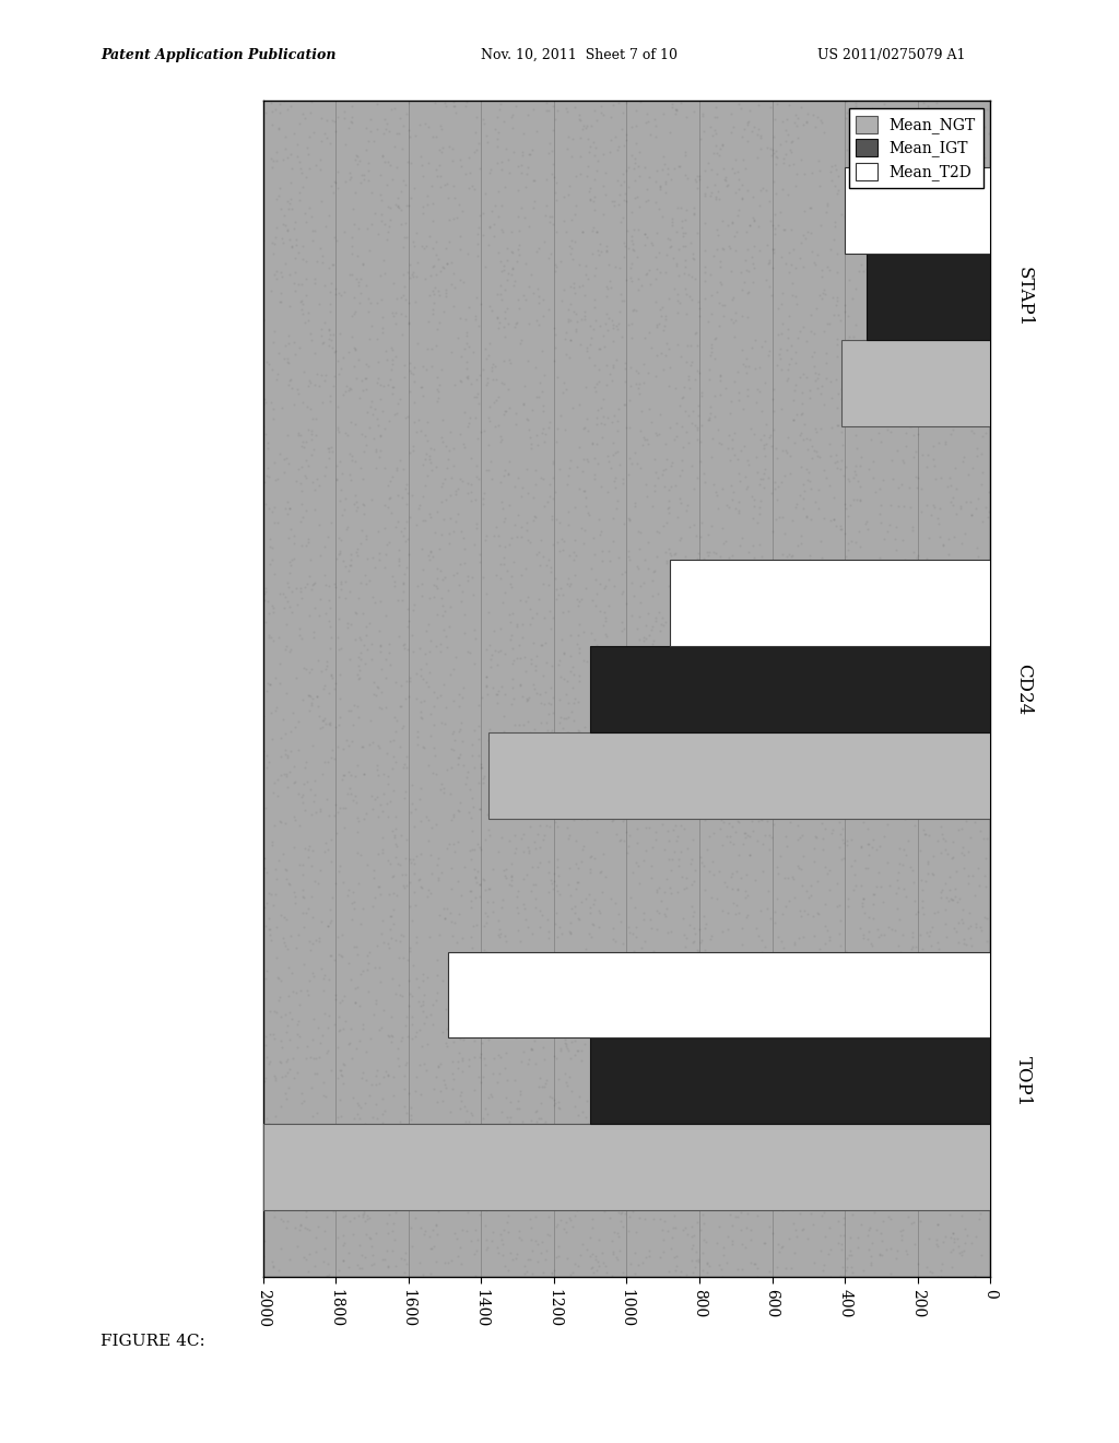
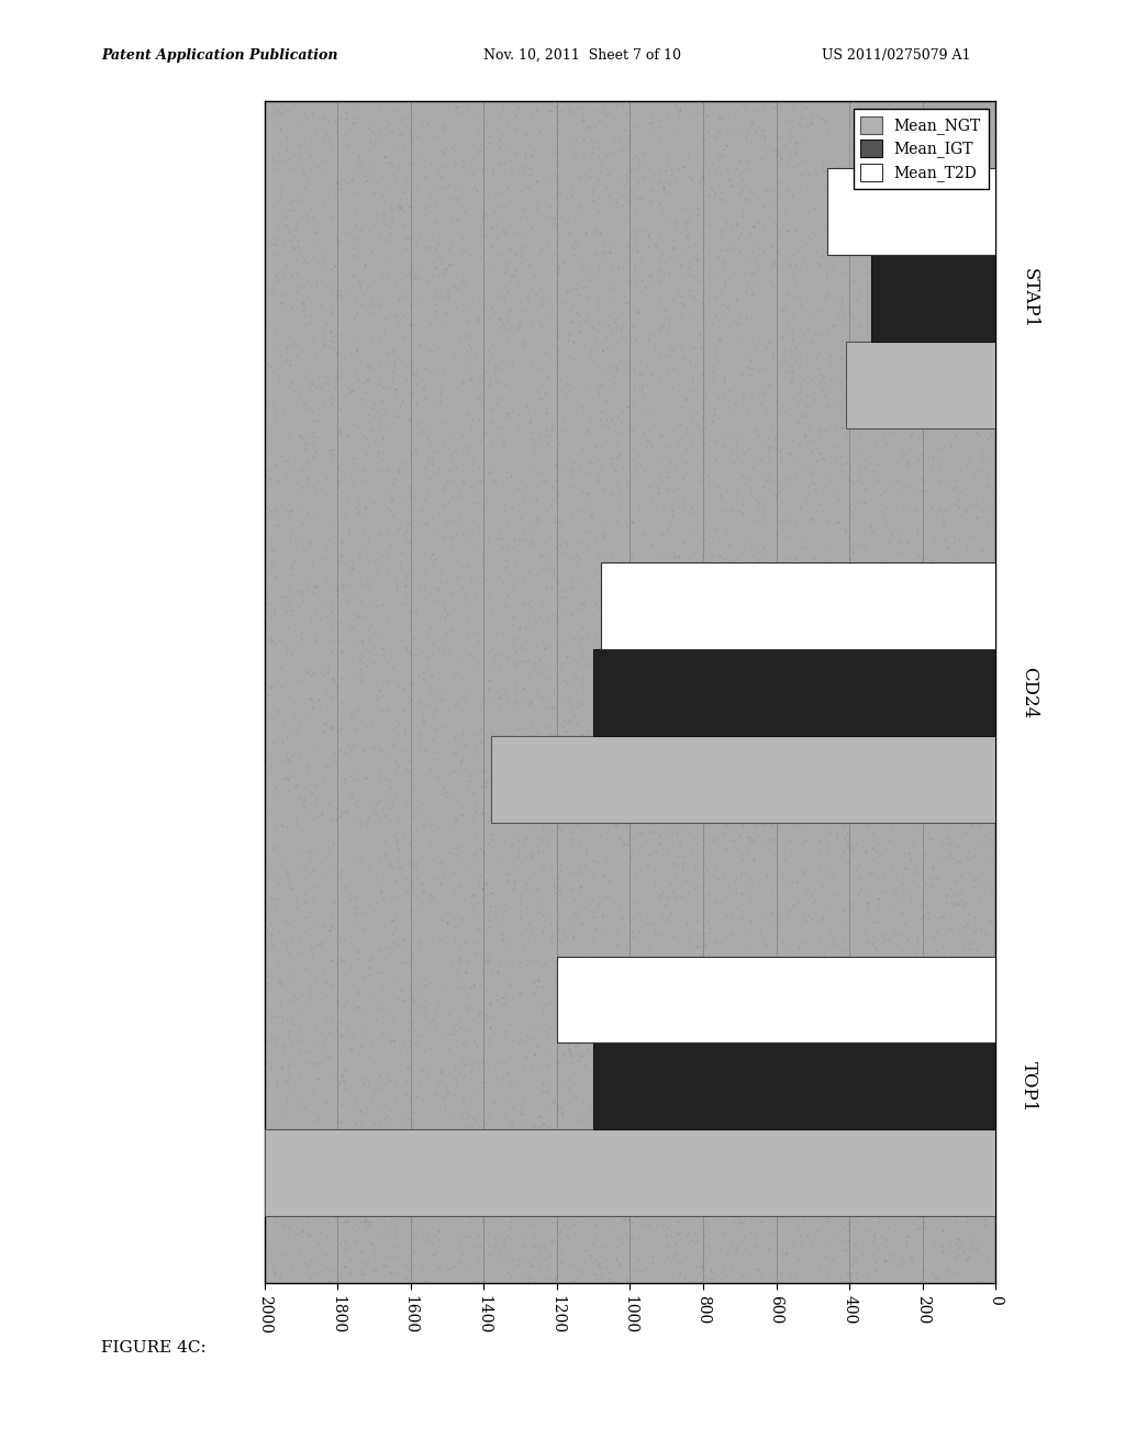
Mean_T2D/STAP1: 400 -> 460
Mean_T2D/CD24: 880 -> 1080
Mean_T2D/TOP1: 1490 -> 1200
